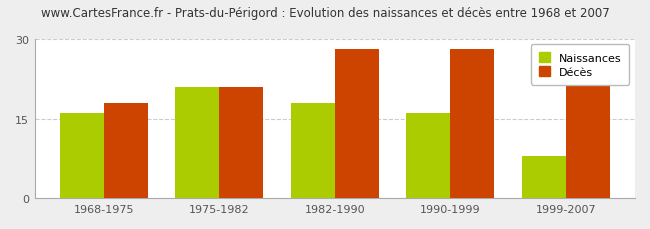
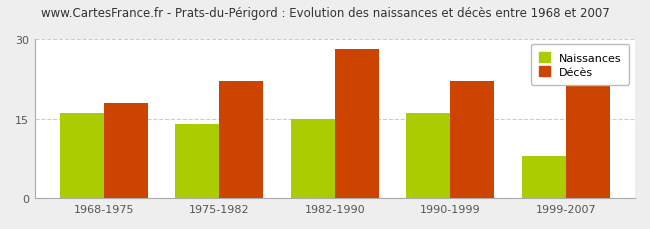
Naissances/1975-1982: 21 -> 14
Décès/1975-1982: 21 -> 22
Naissances/1982-1990: 18 -> 15
Décès/1990-1999: 28 -> 22
